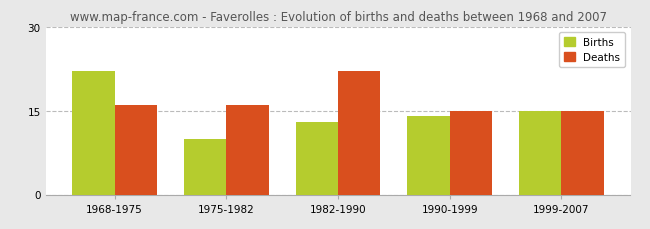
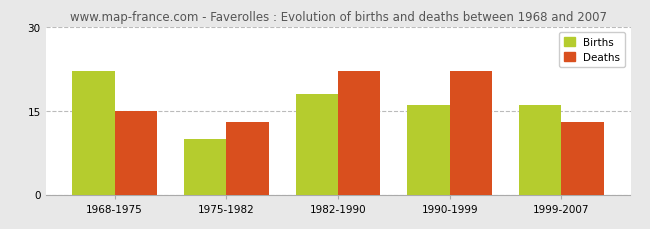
Deaths/1968-1975: 16 -> 15
Deaths/1975-1982: 16 -> 13
Births/1982-1990: 13 -> 18
Births/1990-1999: 14 -> 16
Deaths/1990-1999: 15 -> 22
Births/1999-2007: 15 -> 16
Deaths/1999-2007: 15 -> 13
